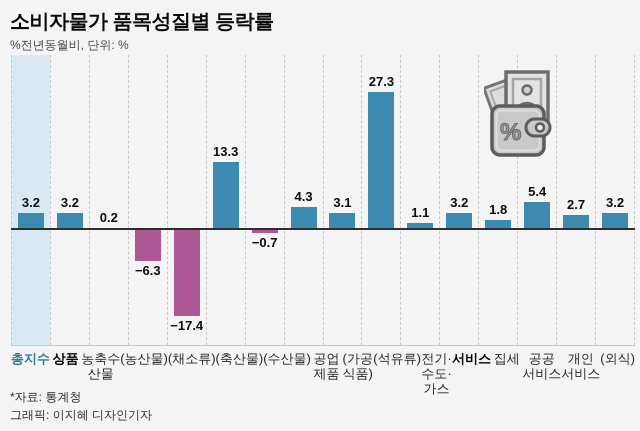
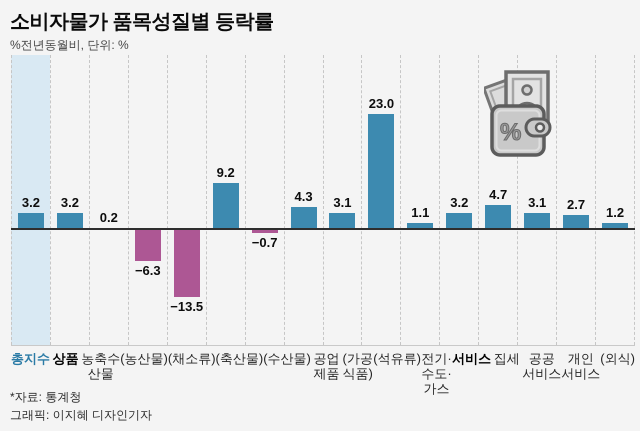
(채소류): −17.4 -> −13.5
(축산물): 13.3 -> 9.2
(석유류): 27.3 -> 23.0
집세: 1.8 -> 4.7
공공서비스: 5.4 -> 3.1
(외식): 3.2 -> 1.2
